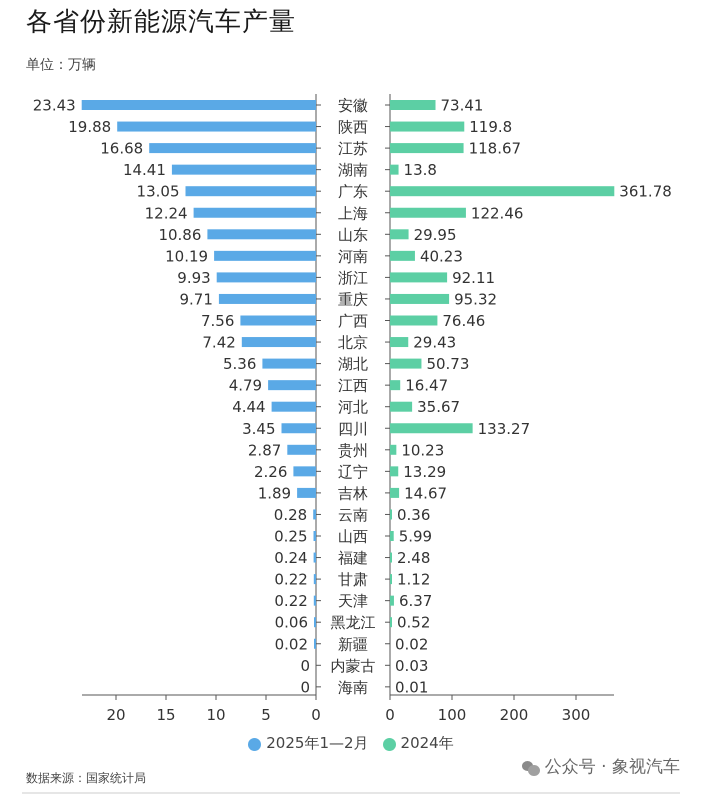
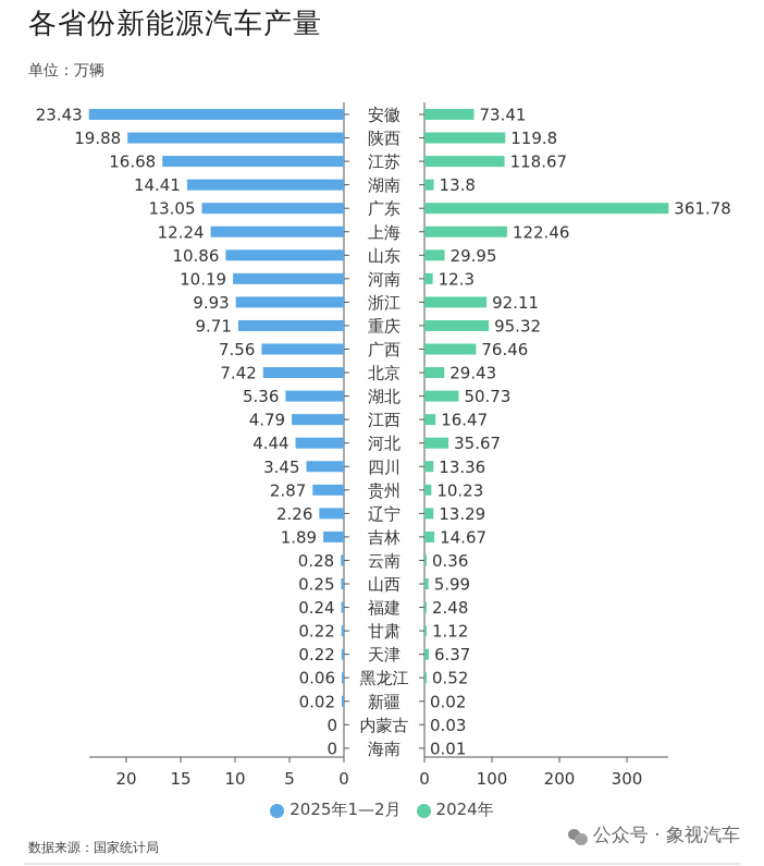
2024年/河南: 40.23 -> 12.3
2024年/四川: 133.27 -> 13.36
